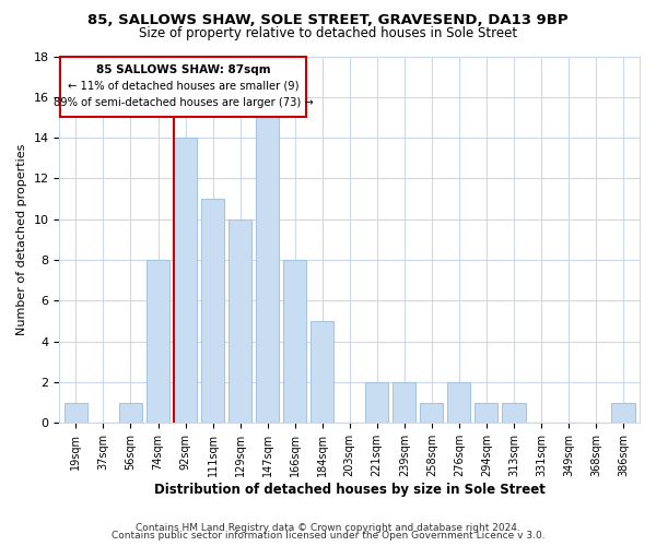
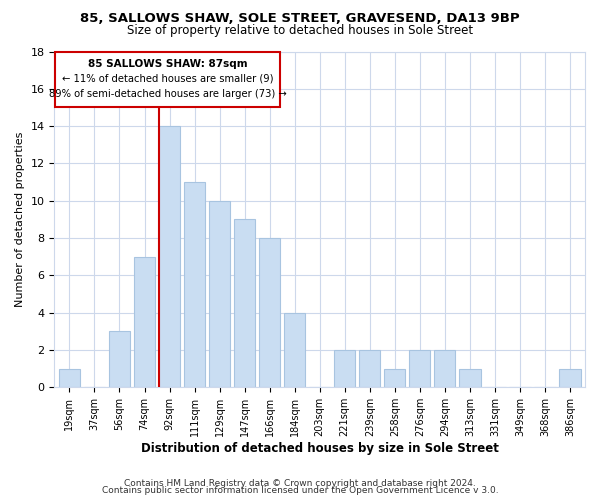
56sqm: 1 -> 3
74sqm: 8 -> 7
147sqm: 15 -> 9
184sqm: 5 -> 4
294sqm: 1 -> 2
